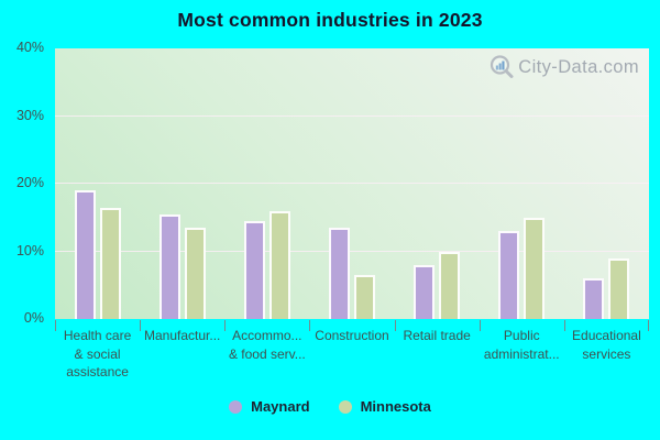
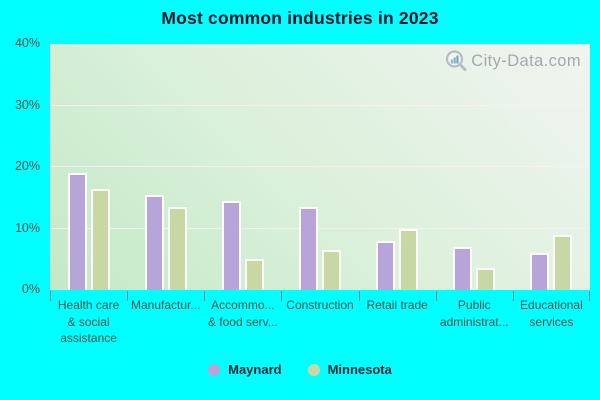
Minnesota/Accommo... & food serv...: 16% -> 5%
Maynard/Public administrat...: 13% -> 7%
Minnesota/Public administrat...: 15% -> 4%
